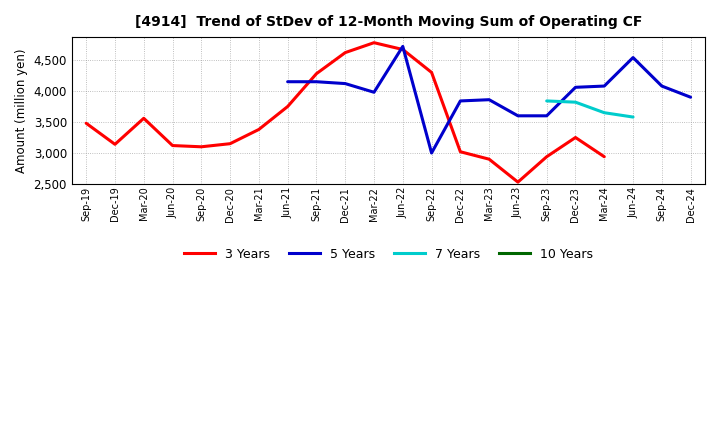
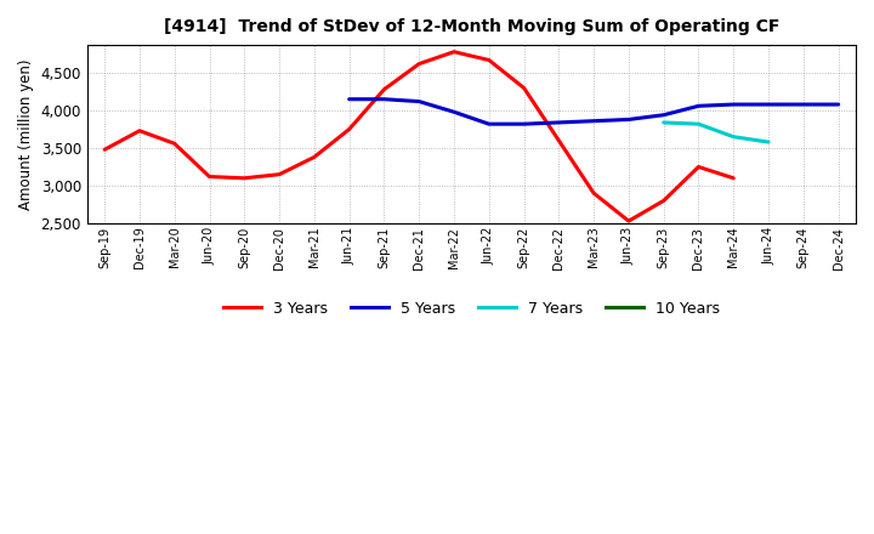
3 Years/Dec-19: 3,140 -> 3,730
5 Years/Jun-22: 4,720 -> 3,820
5 Years/Sep-22: 3,000 -> 3,820
3 Years/Dec-22: 3,020 -> 3,600
5 Years/Jun-23: 3,600 -> 3,880
3 Years/Sep-23: 2,940 -> 2,800
5 Years/Sep-23: 3,600 -> 3,940
3 Years/Mar-24: 2,940 -> 3,100
5 Years/Jun-24: 4,540 -> 4,080
5 Years/Dec-24: 3,900 -> 4,080
